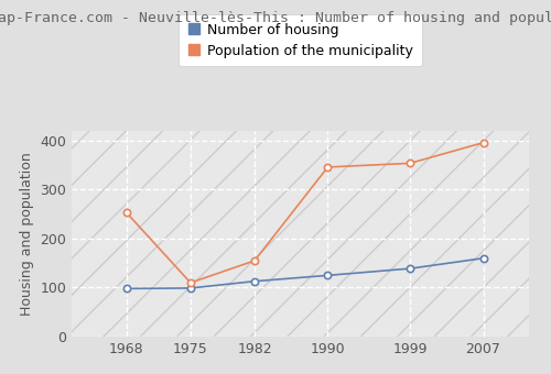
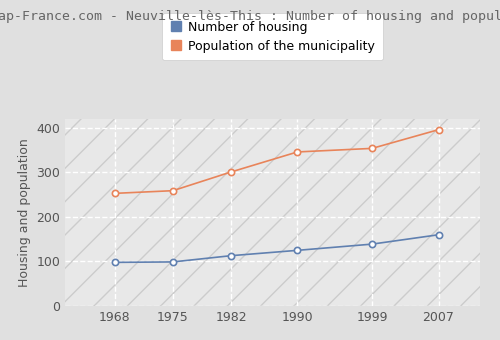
Population of the municipality/1975: 110 -> 259
Population of the municipality/1982: 155 -> 301
